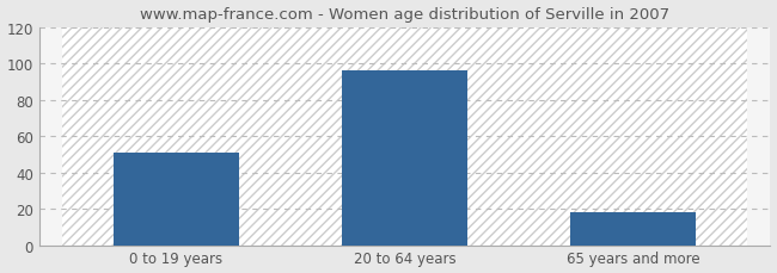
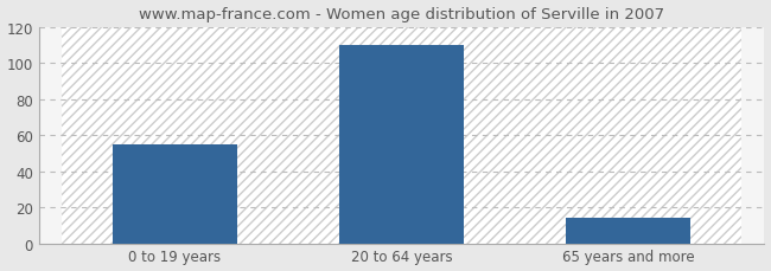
0 to 19 years: 51 -> 55
20 to 64 years: 96 -> 110
65 years and more: 18 -> 14
